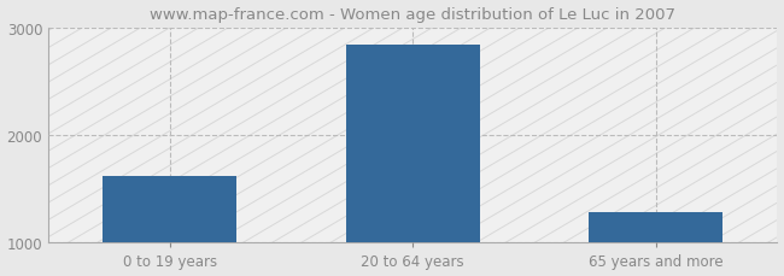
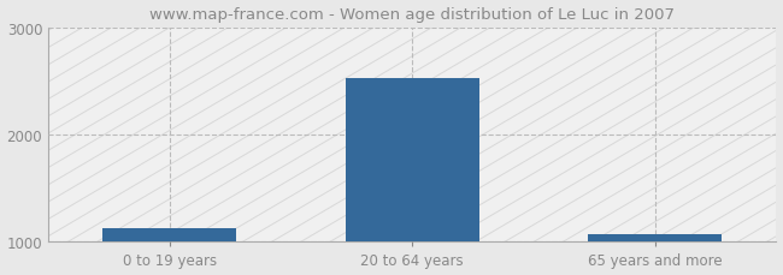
0 to 19 years: 1620 -> 1130
20 to 64 years: 2840 -> 2530
65 years and more: 1280 -> 1080
